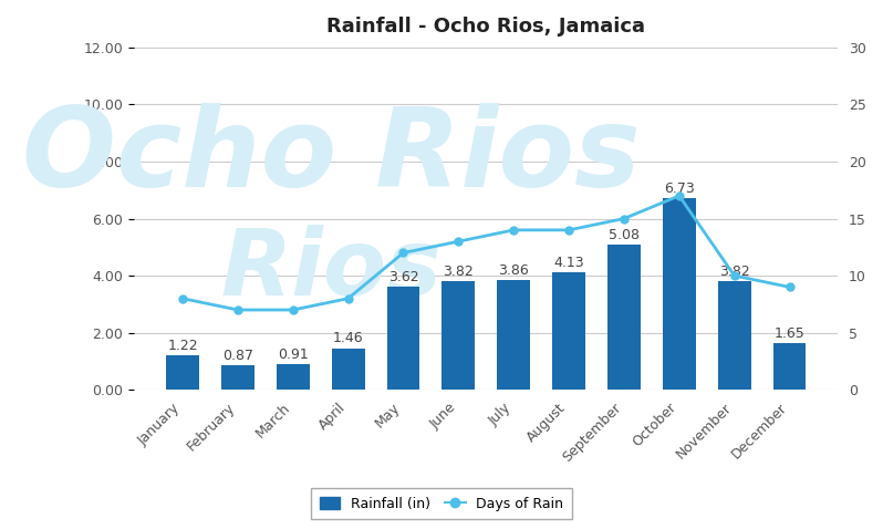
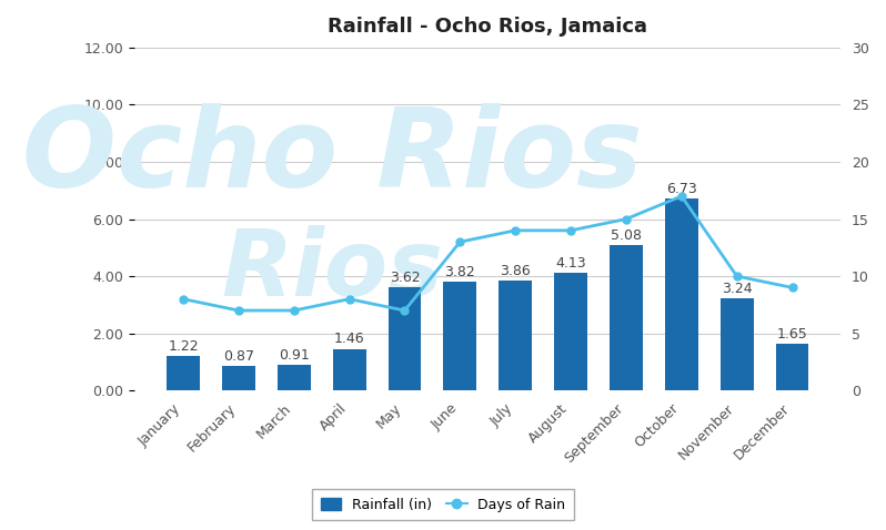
Days of Rain/May: 12 -> 7
Rainfall (in)/November: 3.82 -> 3.24
